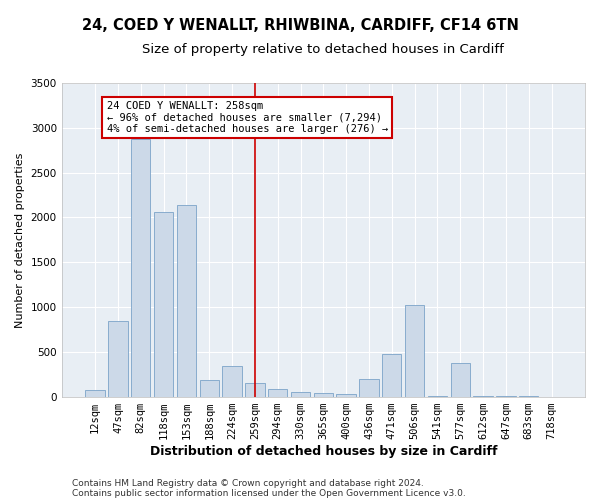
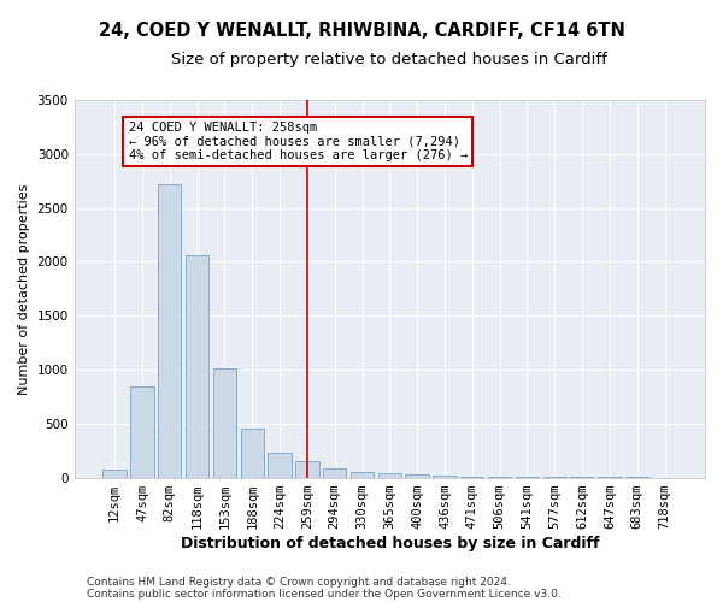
82sqm: 2880 -> 2720
153sqm: 2140 -> 1010
188sqm: 180 -> 450
224sqm: 340 -> 230
436sqm: 200 -> 20
471sqm: 480 -> 10
506sqm: 1020 -> 0
577sqm: 380 -> 0
